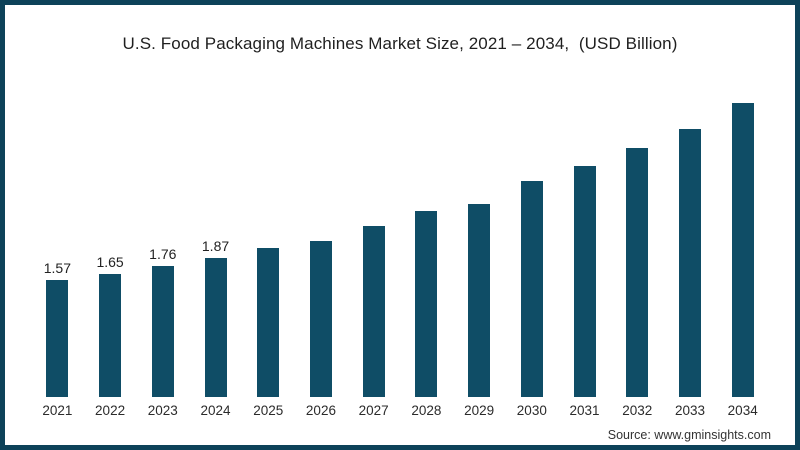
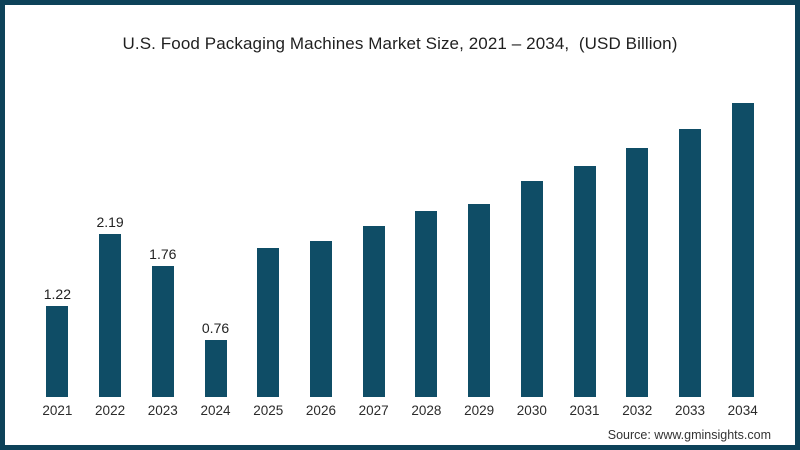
2021: 1.57 -> 1.22
2022: 1.65 -> 2.19
2024: 1.87 -> 0.76
